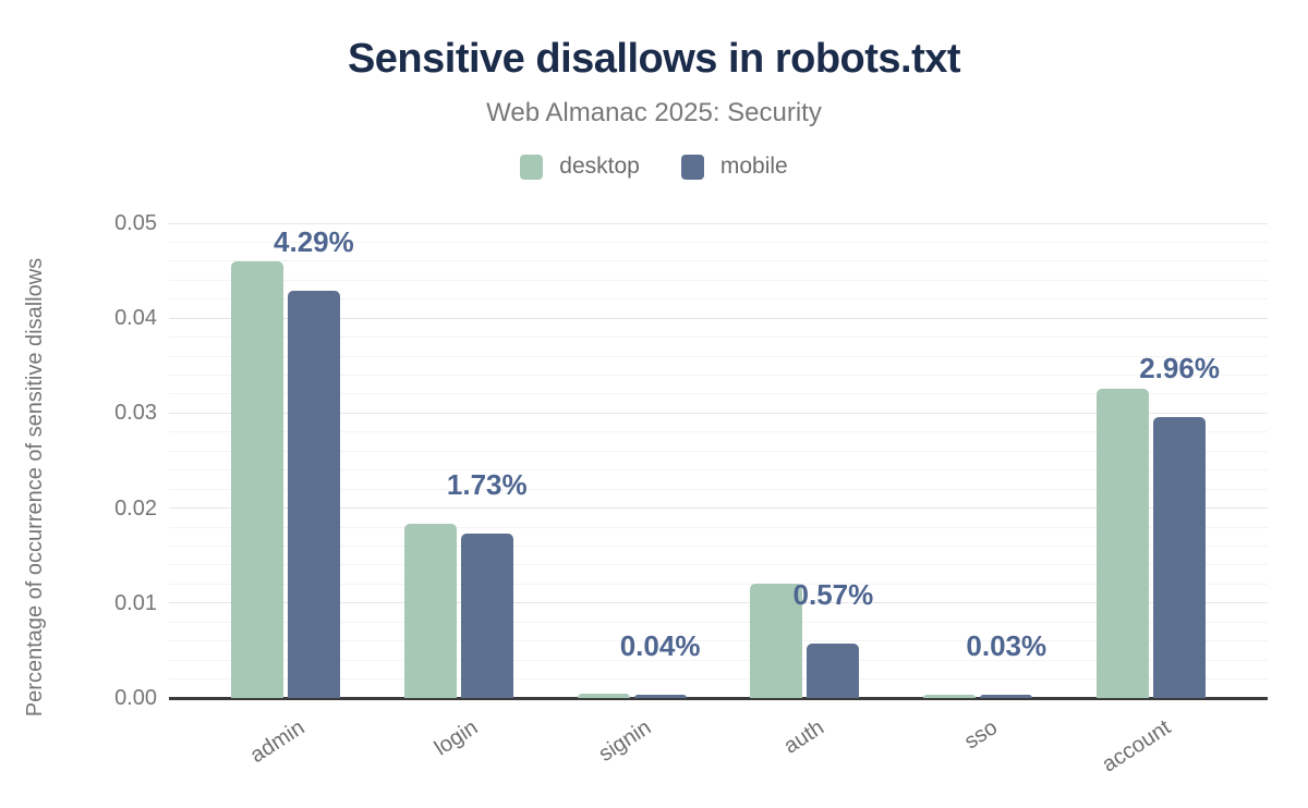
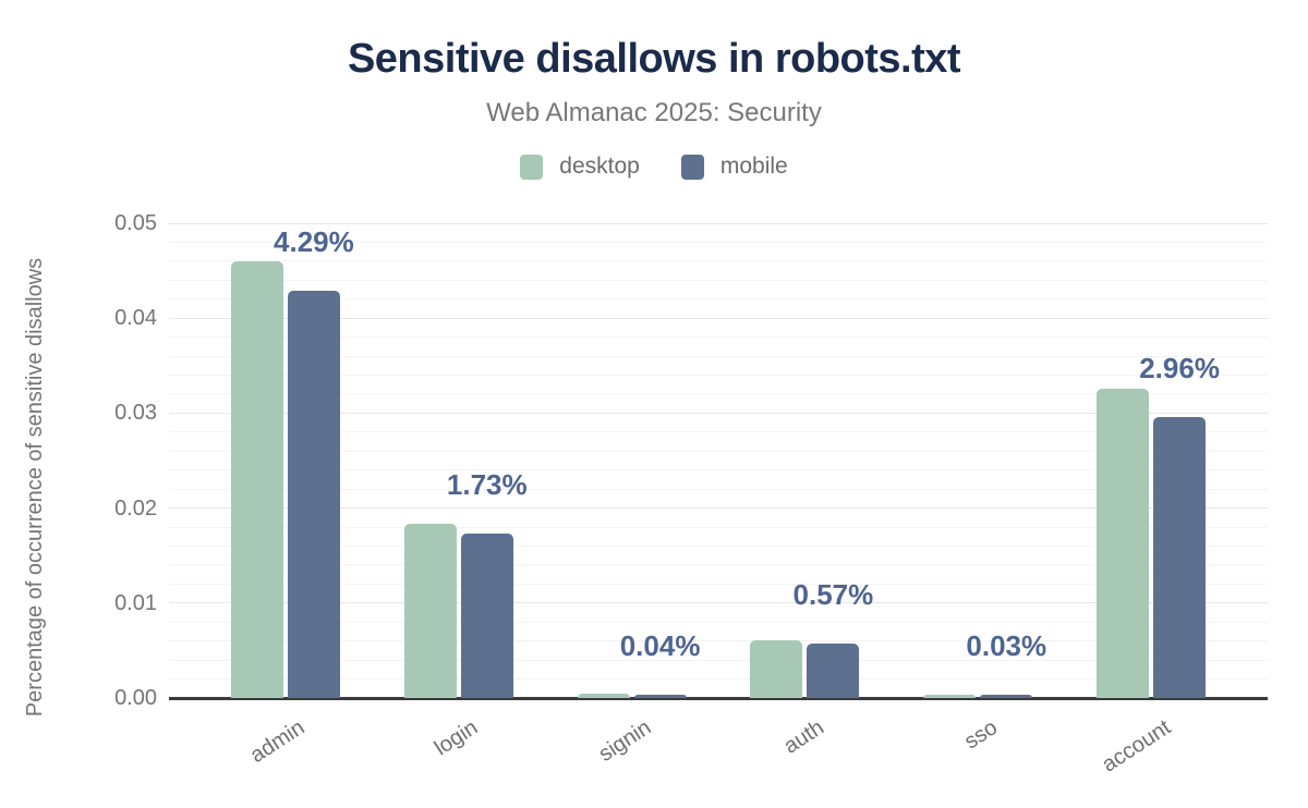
desktop/auth: 0.012 -> 0.006
